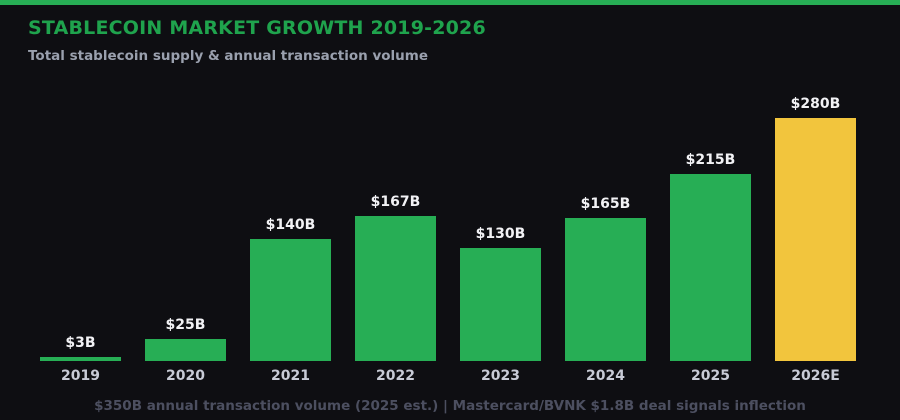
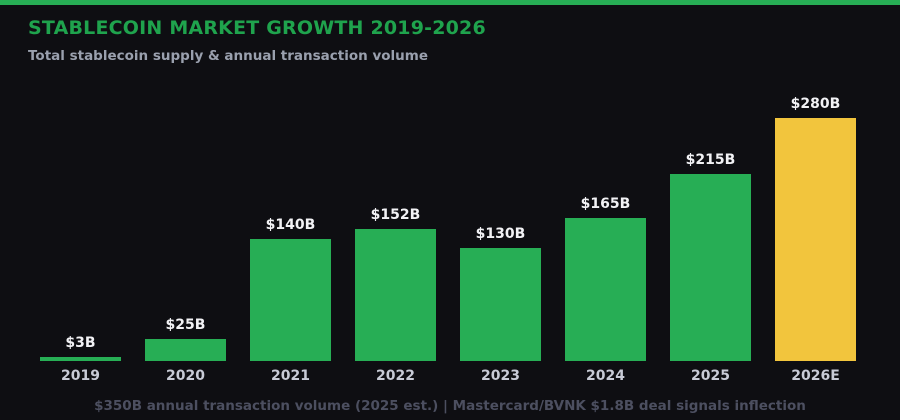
2022: $167B -> $152B
